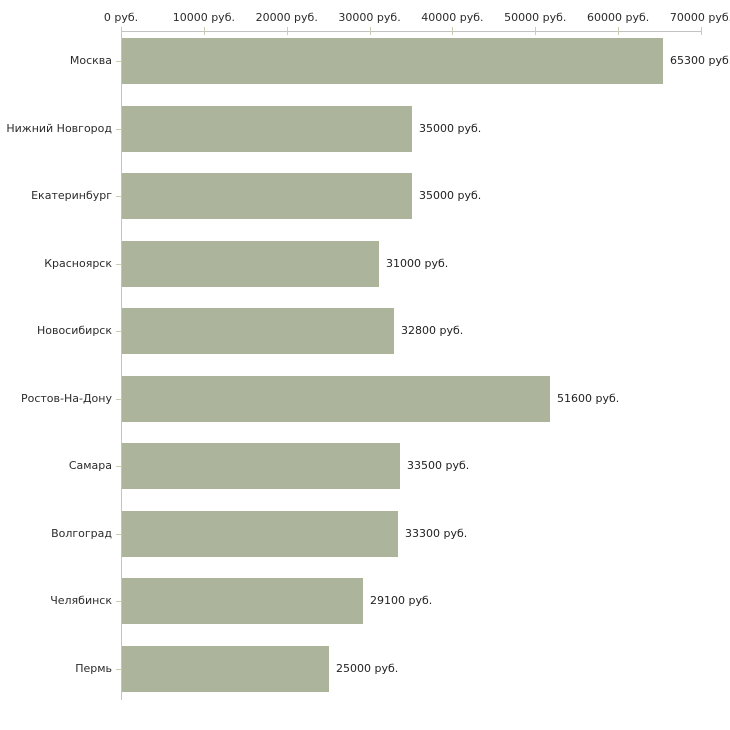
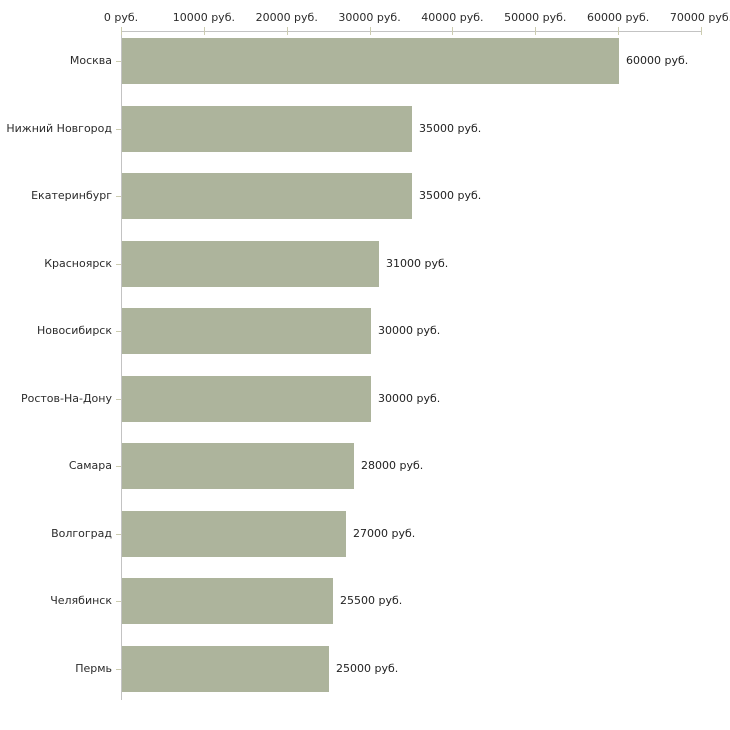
Москва: 65300 -> 60000
Новосибирск: 32800 -> 30000
Ростов-На-Дону: 51600 -> 30000
Самара: 33500 -> 28000
Волгоград: 33300 -> 27000
Челябинск: 29100 -> 25500
